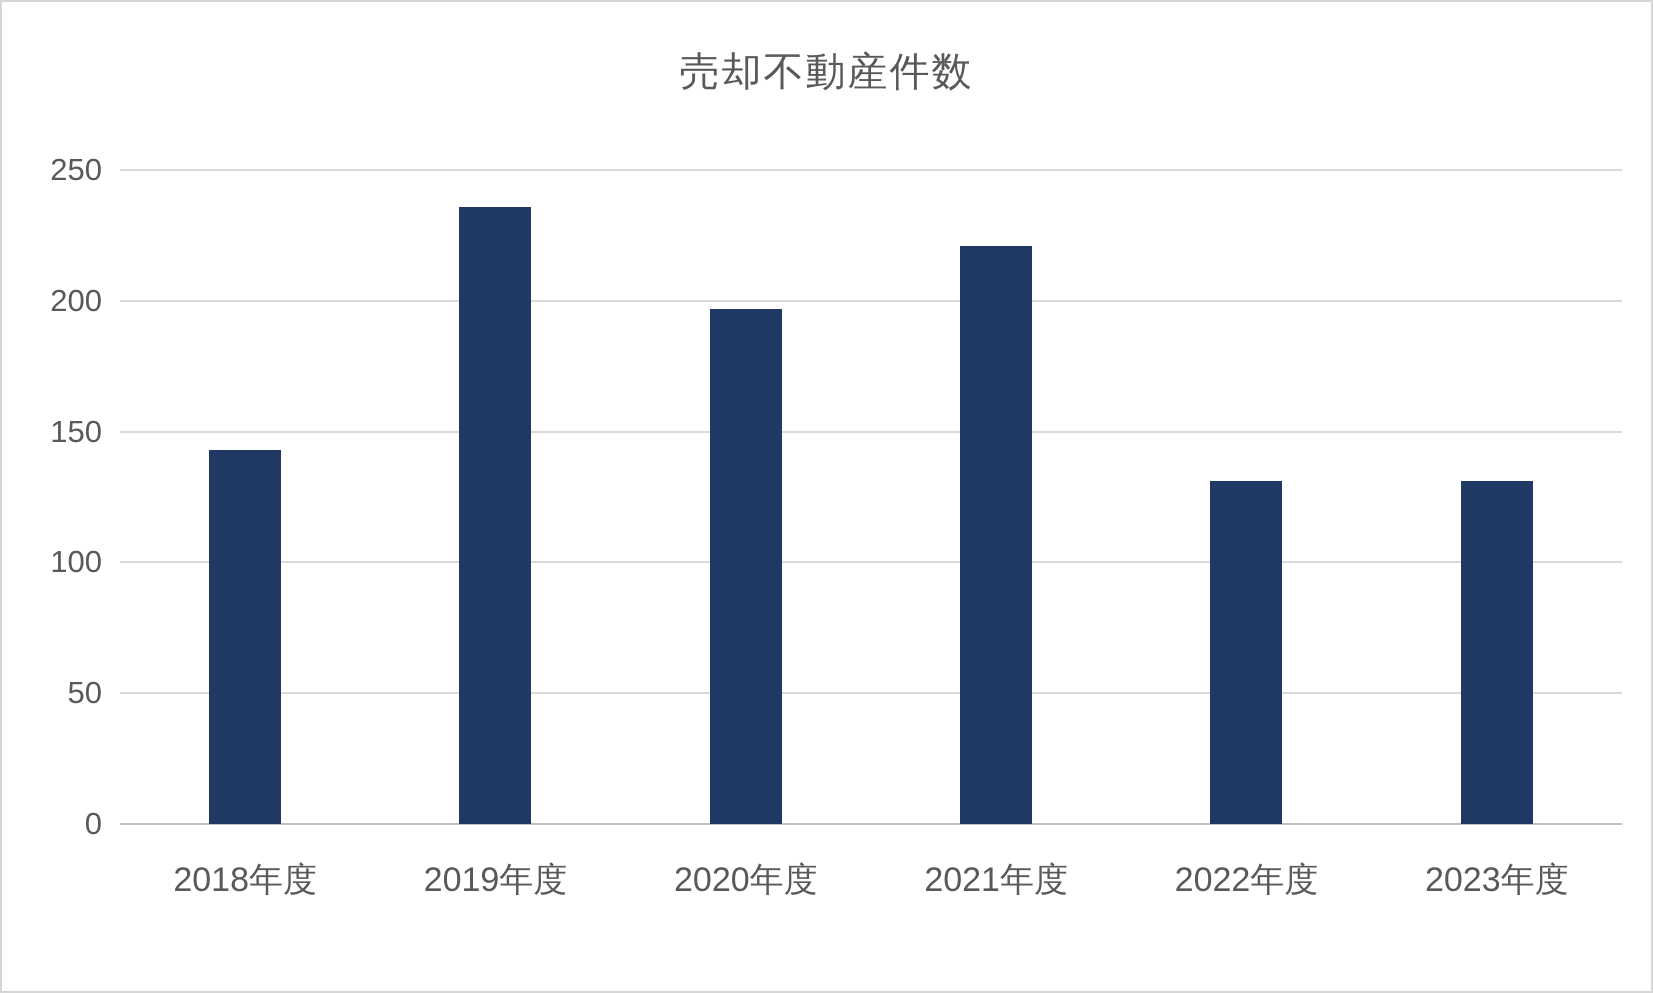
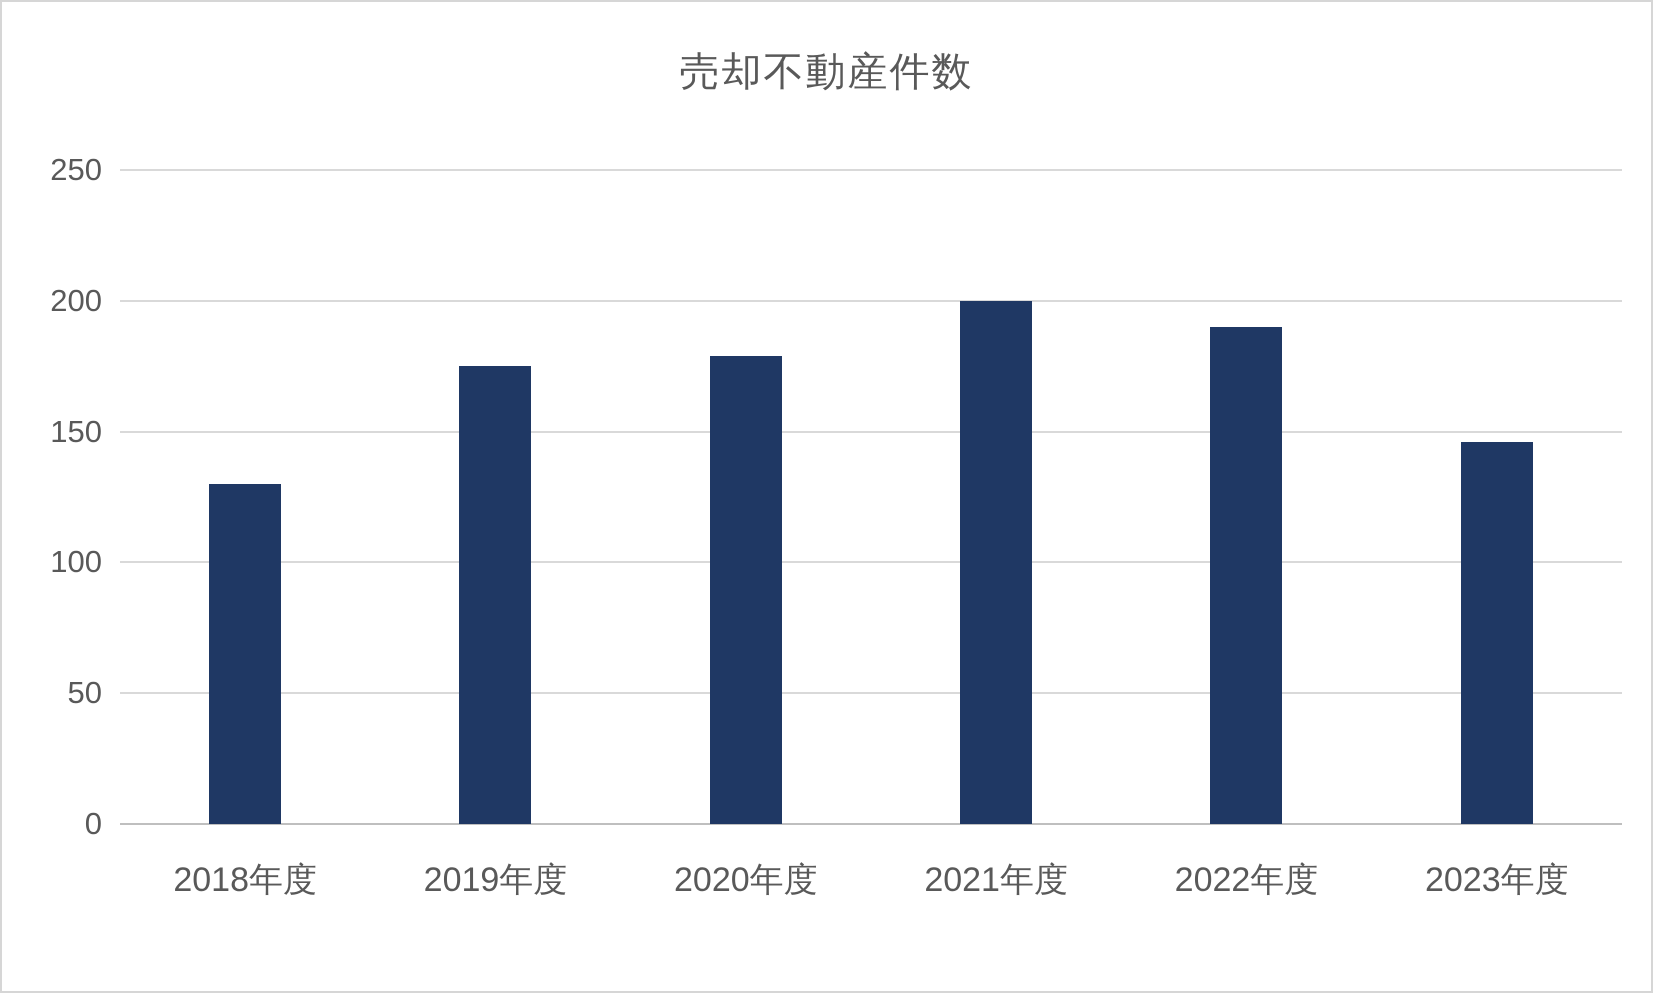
2018年度: 143 -> 130
2019年度: 236 -> 175
2020年度: 197 -> 179
2021年度: 221 -> 200
2022年度: 131 -> 190
2023年度: 131 -> 146
